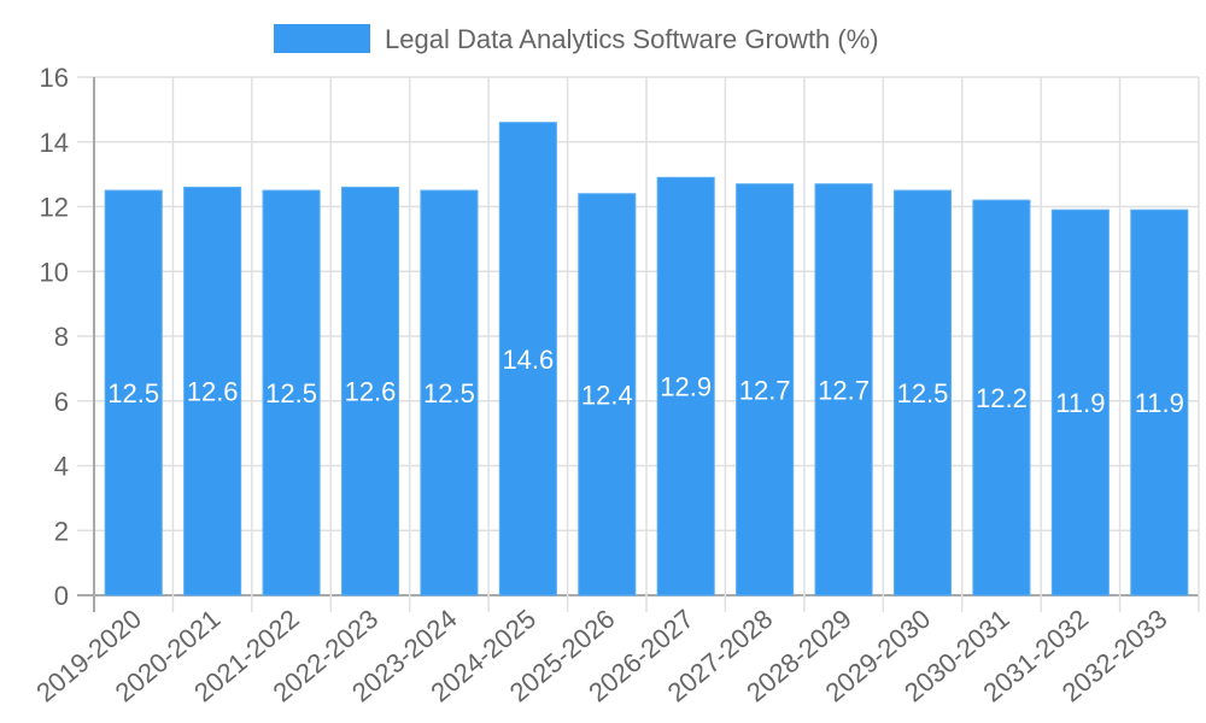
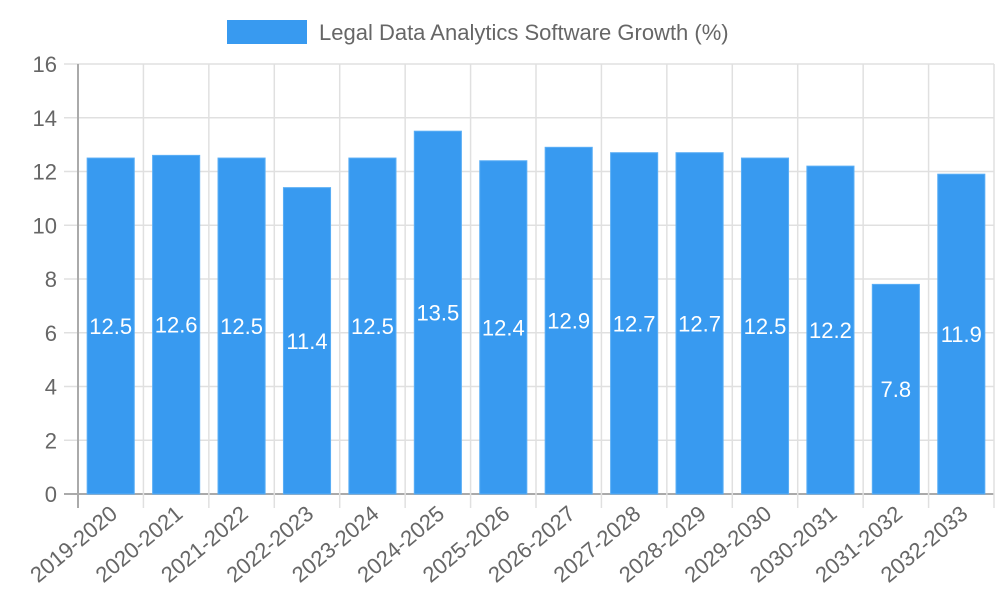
2022-2023: 12.6 -> 11.4
2024-2025: 14.6 -> 13.5
2031-2032: 11.9 -> 7.8
